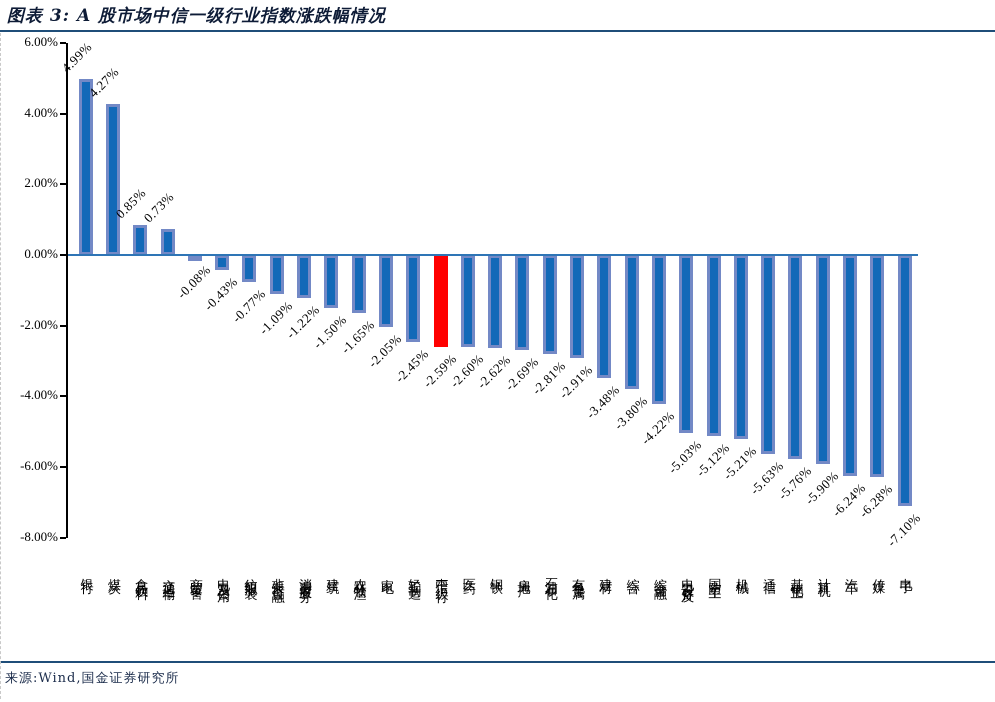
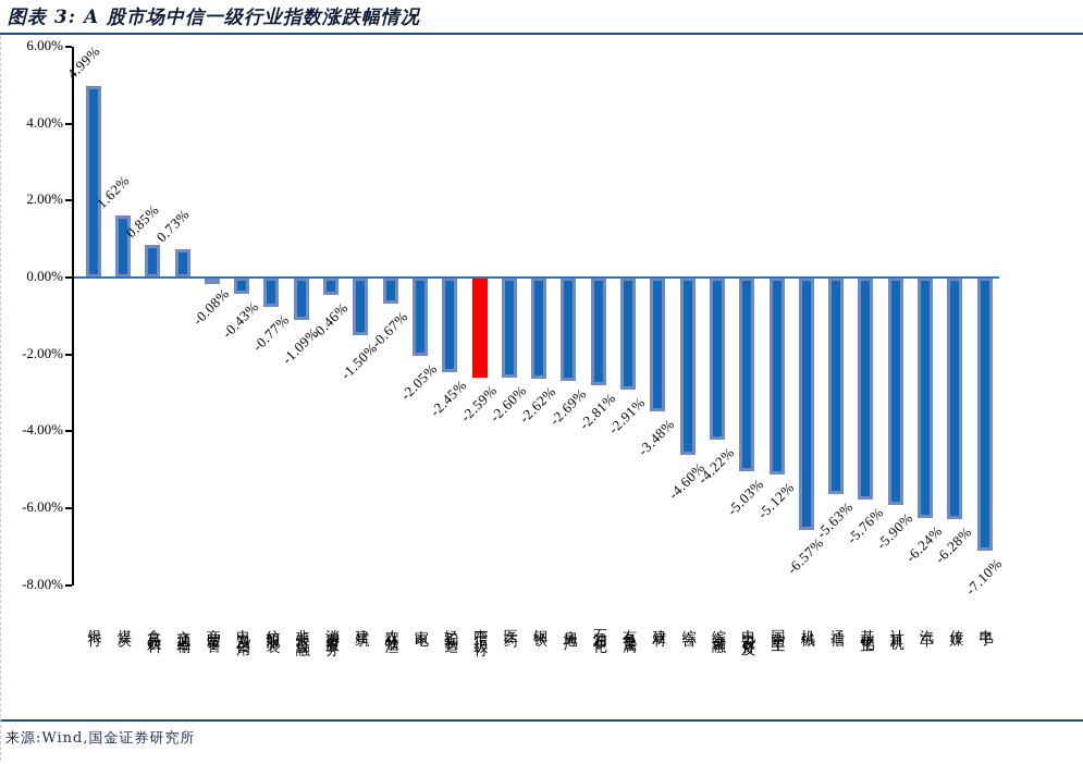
煤炭: 4.27% -> 1.62%
消费者服务: -1.22% -> -0.46%
农林牧渔: -1.65% -> -0.67%
综合: -3.80% -> -4.60%
机械: -5.21% -> -6.57%
